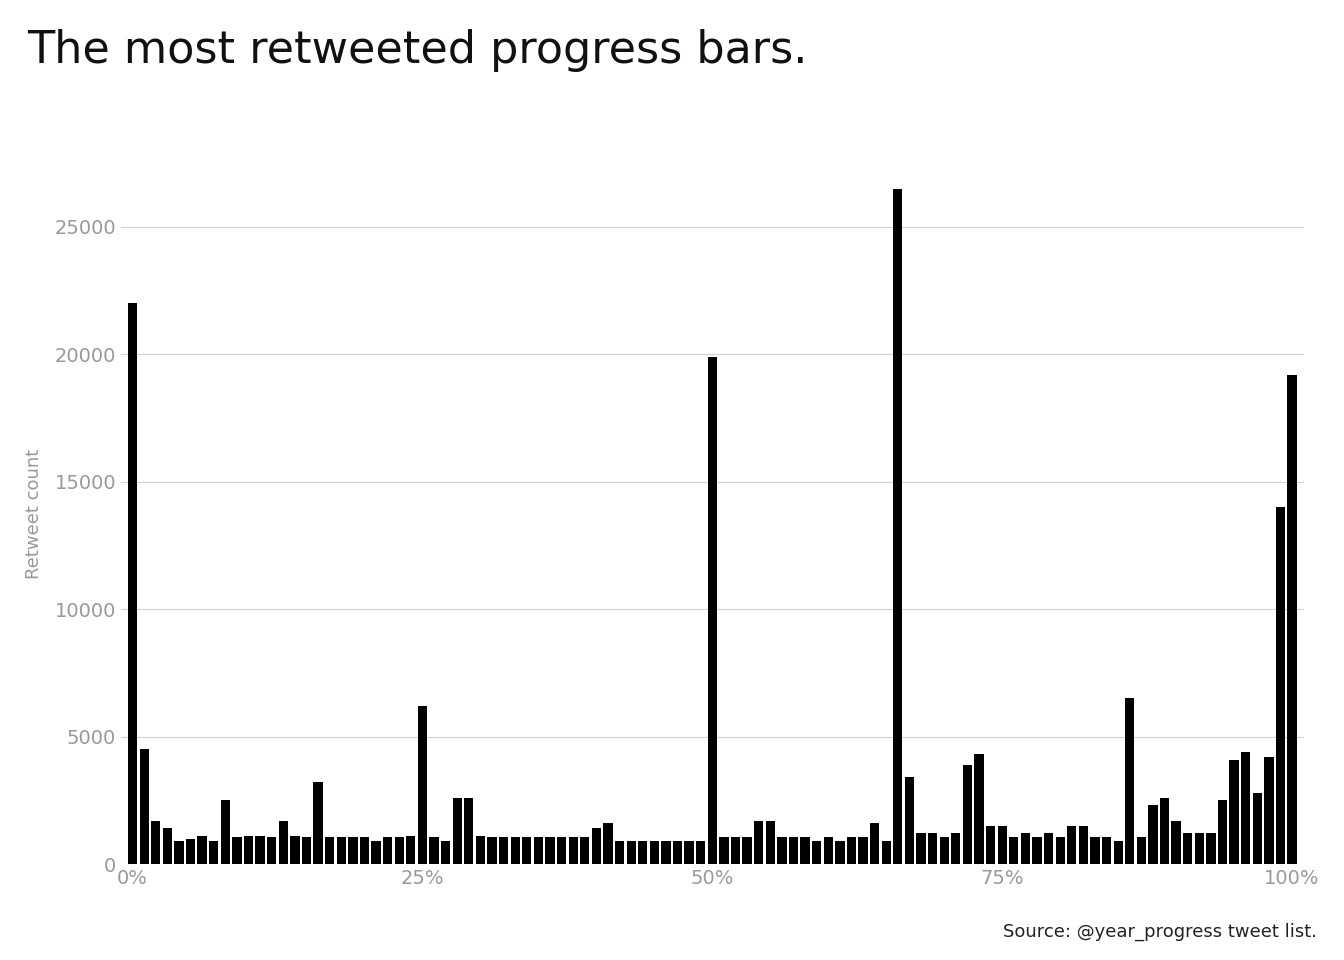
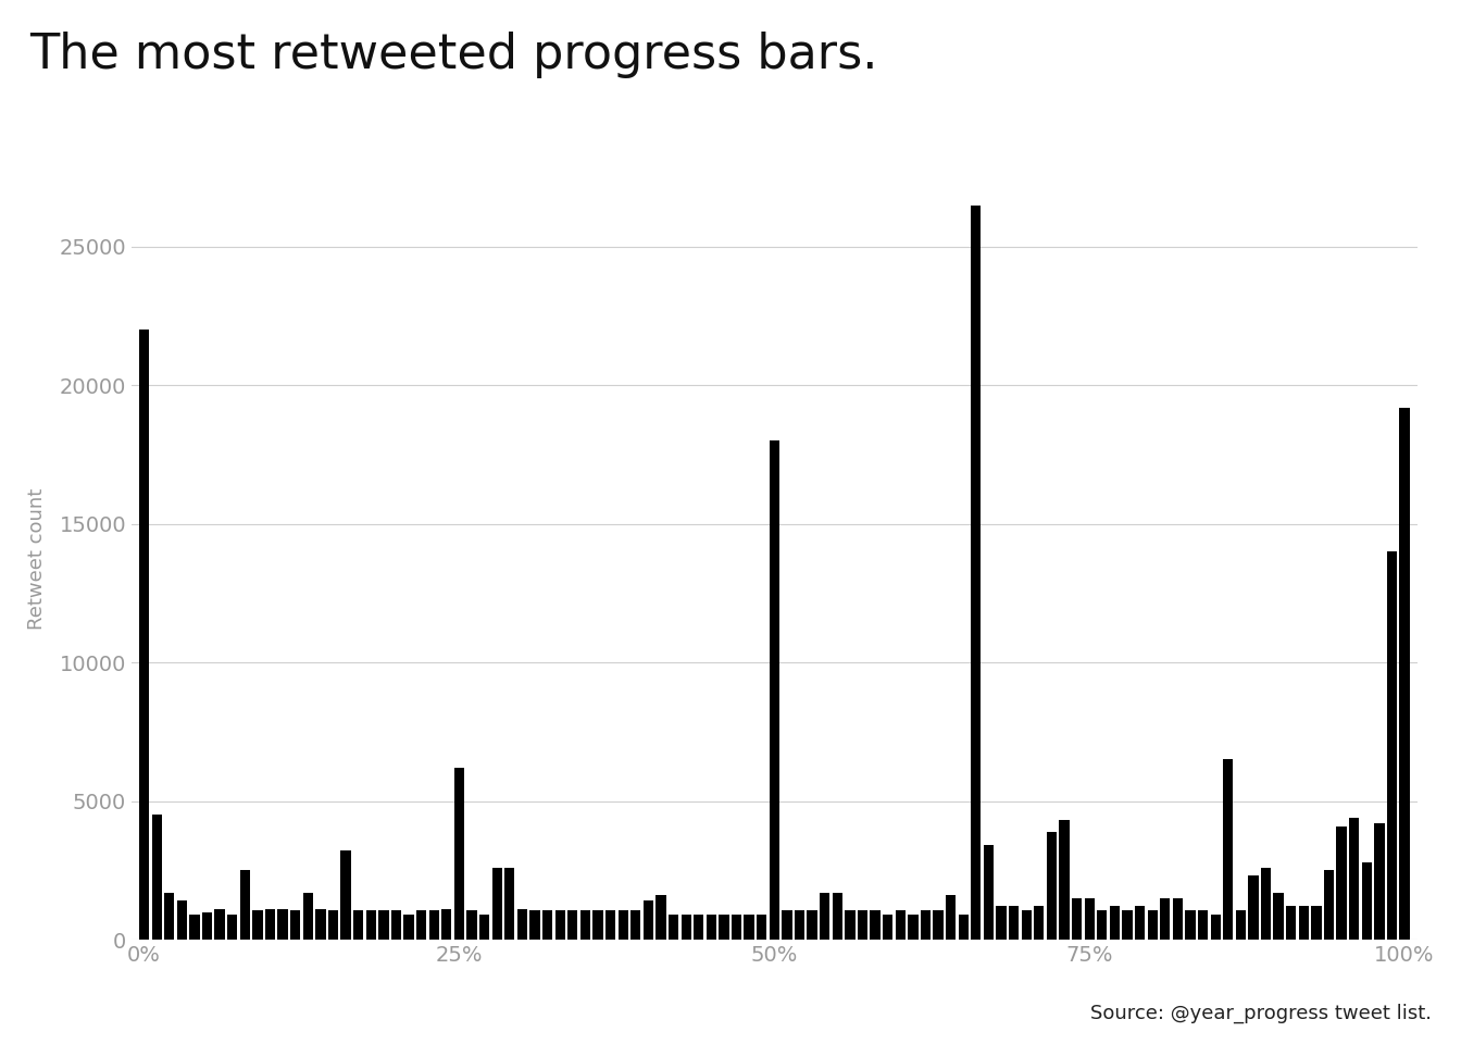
50%: 19900 -> 18000
